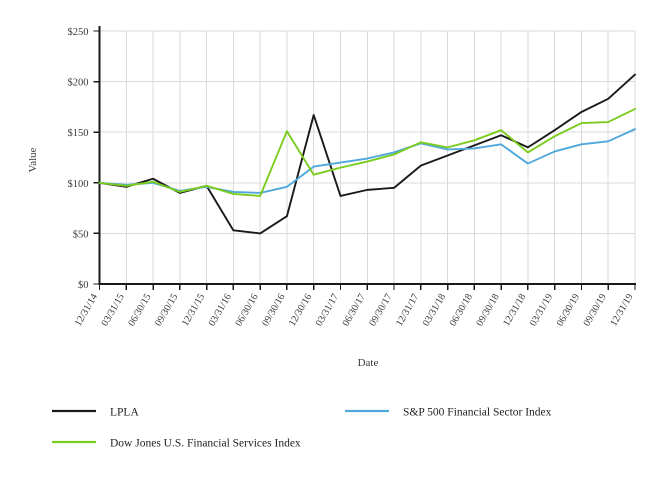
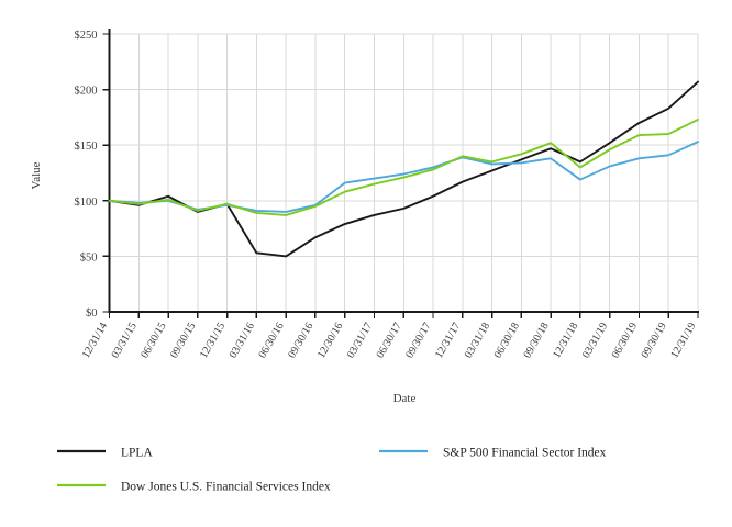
Dow Jones U.S. Financial Services Index/09/30/16: $151 -> $95
LPLA/12/30/16: $167 -> $79
LPLA/09/30/17: $95 -> $104
